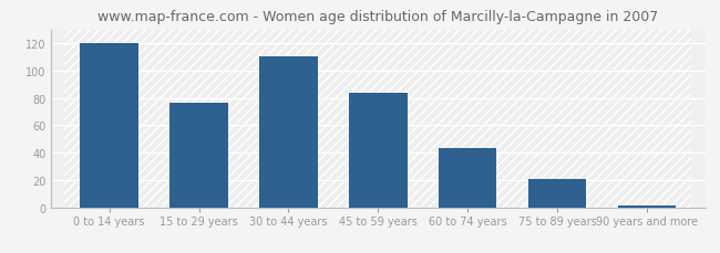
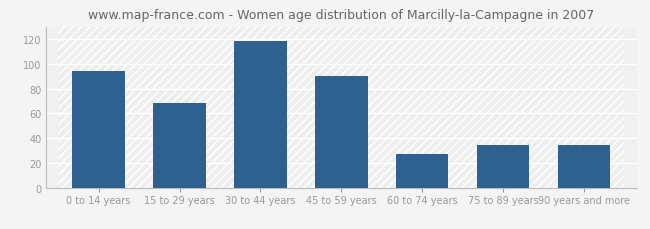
0 to 14 years: 120 -> 94
15 to 29 years: 76 -> 68
30 to 44 years: 110 -> 118
45 to 59 years: 84 -> 90
60 to 74 years: 43 -> 27
75 to 89 years: 21 -> 34
90 years and more: 1 -> 34
